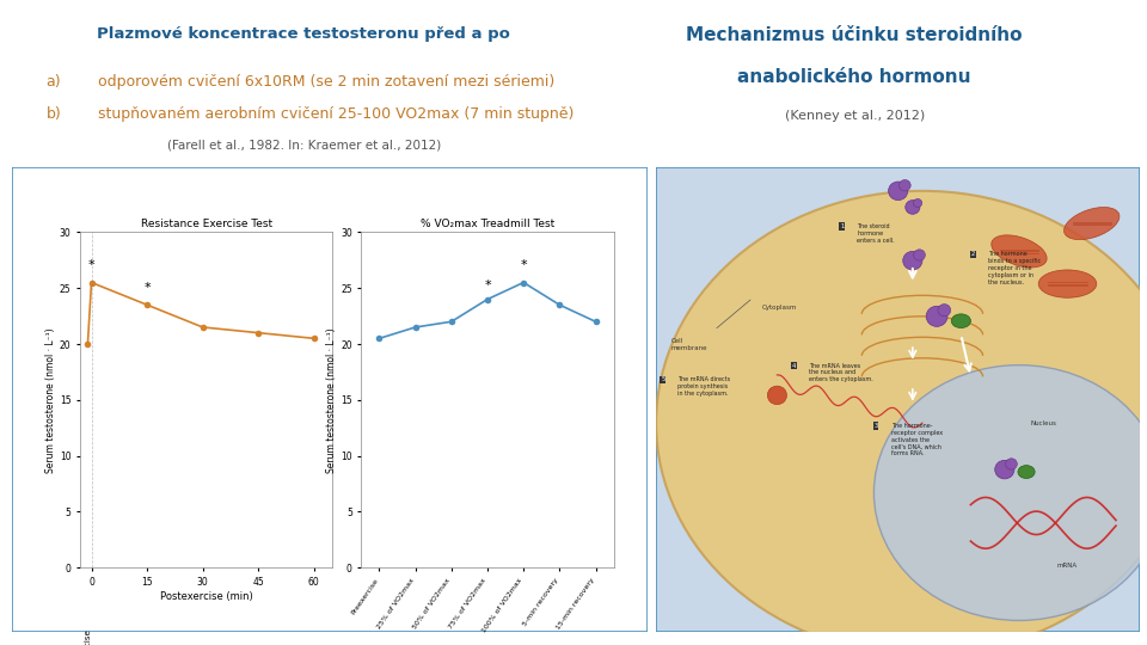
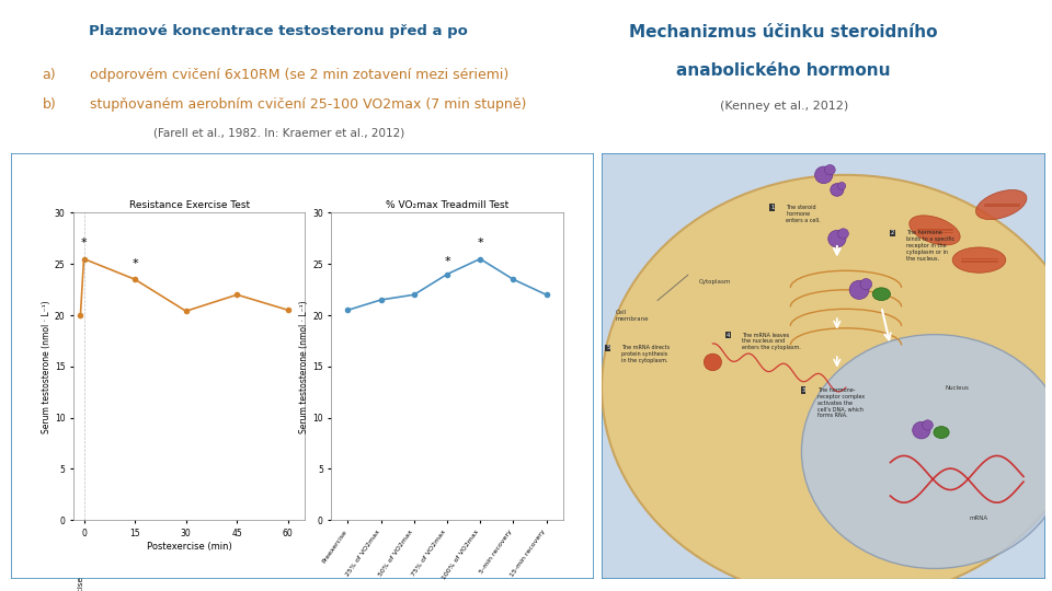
Resistance Exercise Test/30: 21.5 -> 20.4
Resistance Exercise Test/45: 21.0 -> 22.0
